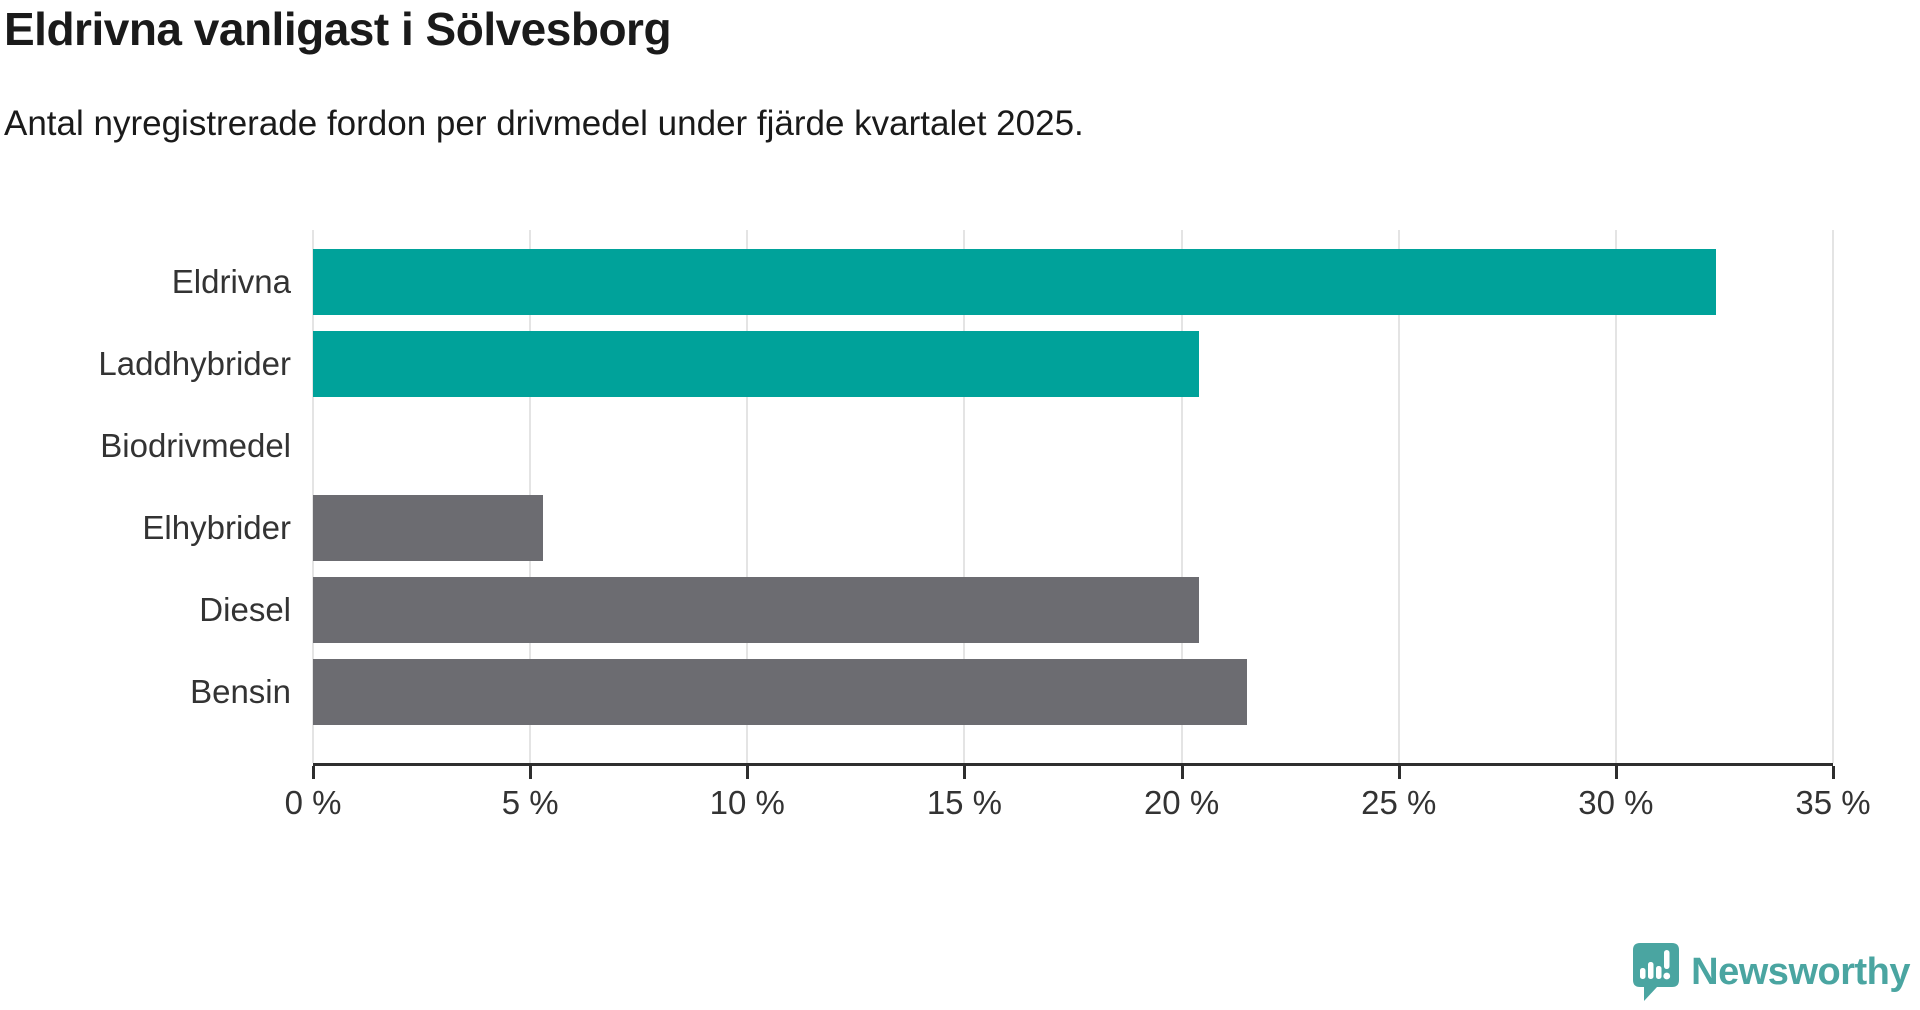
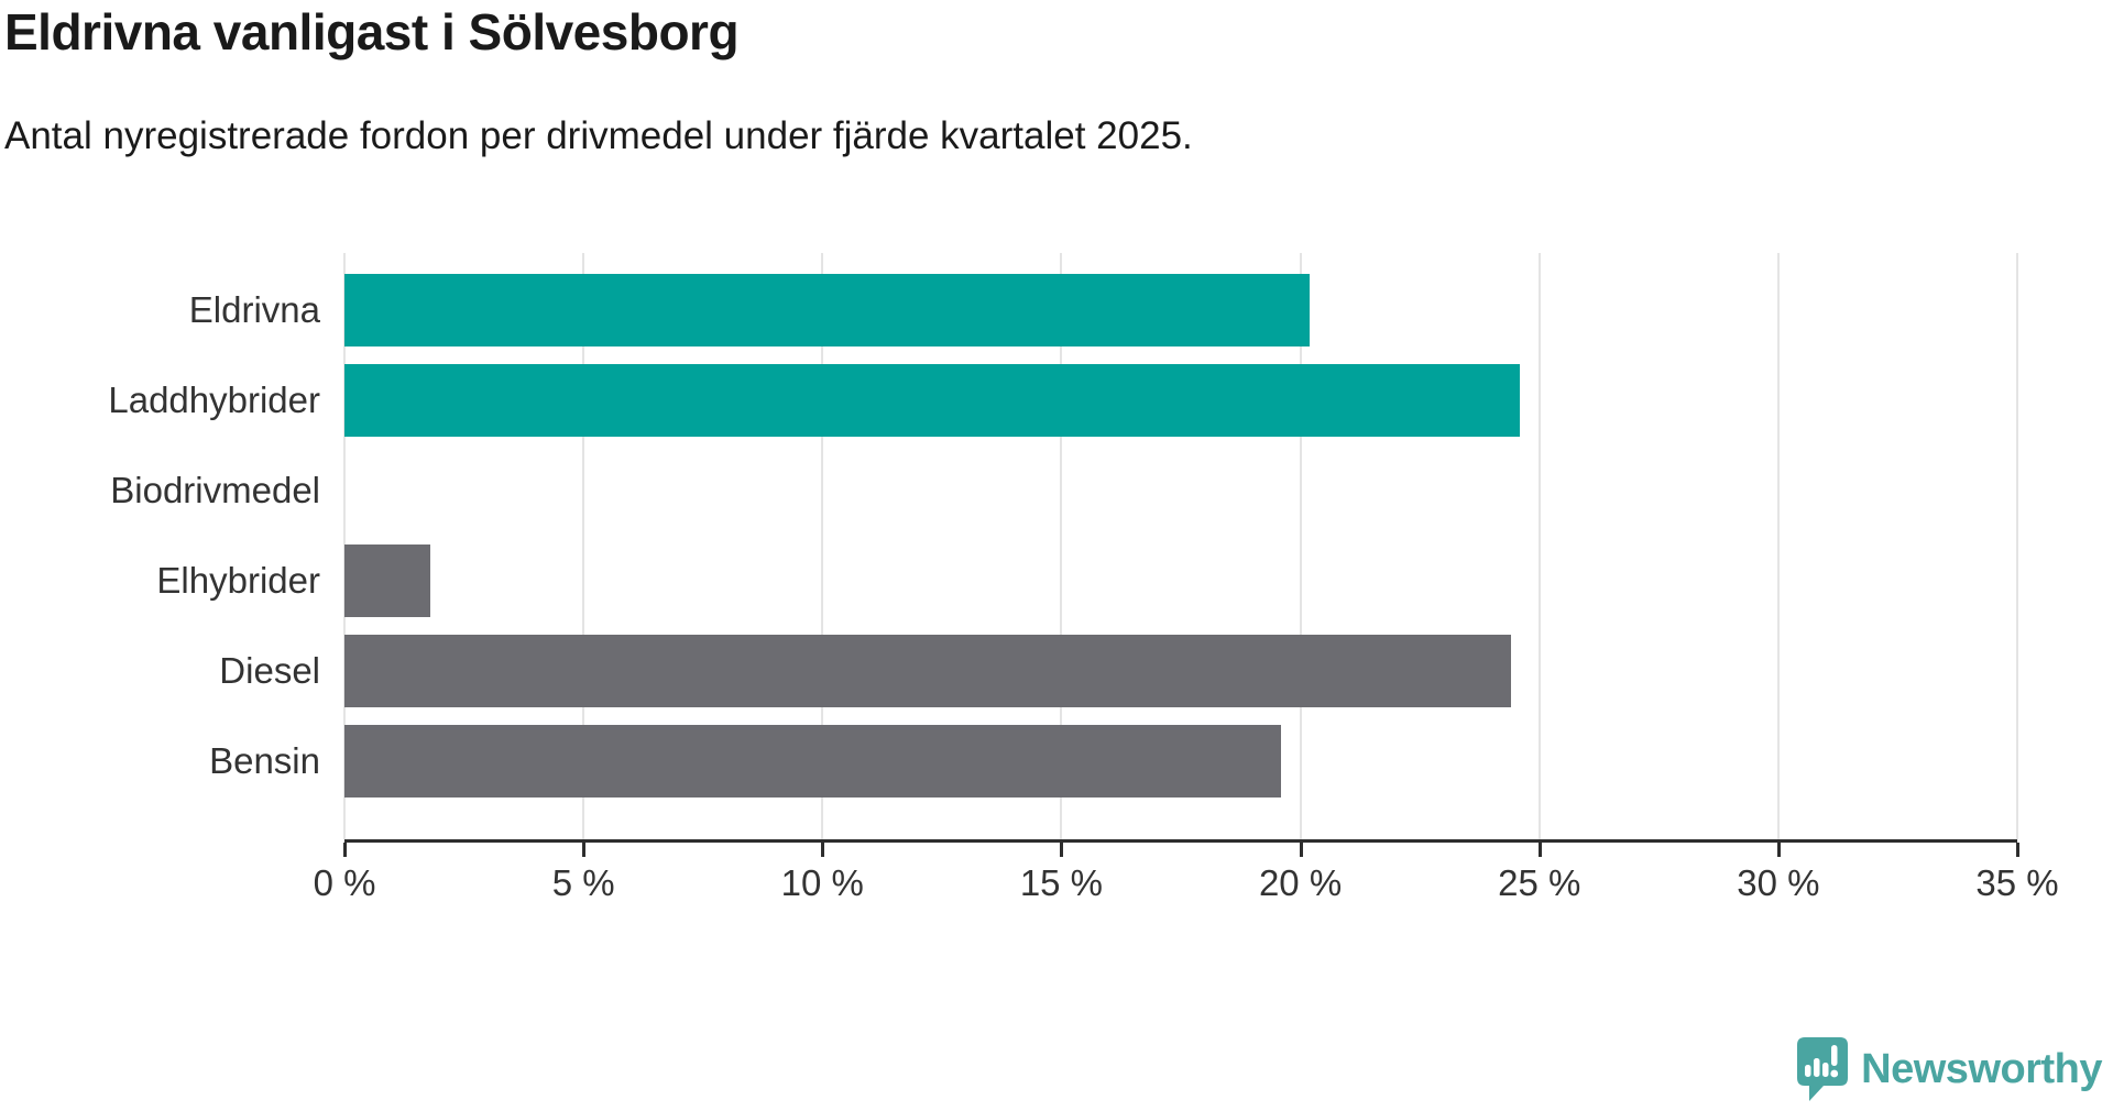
Eldrivna: 32.3% -> 20.2%
Laddhybrider: 20.4% -> 24.6%
Elhybrider: 5.3% -> 1.8%
Diesel: 20.4% -> 24.4%
Bensin: 21.5% -> 19.6%
